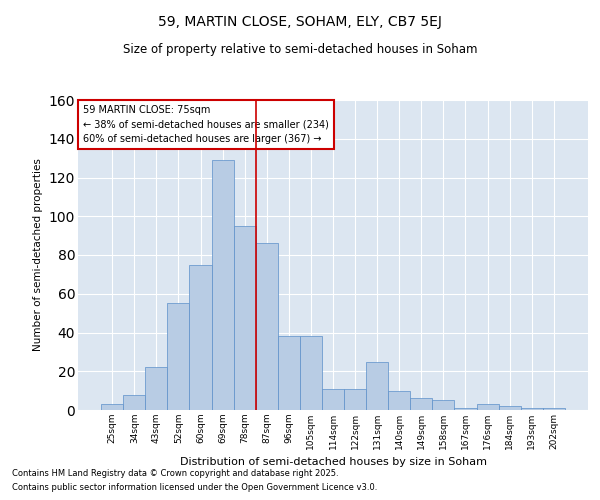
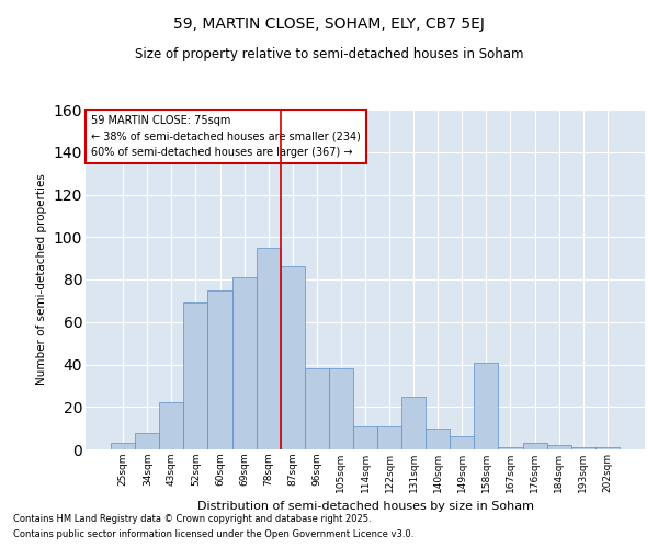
52sqm: 55 -> 69
69sqm: 129 -> 81
158sqm: 5 -> 41
